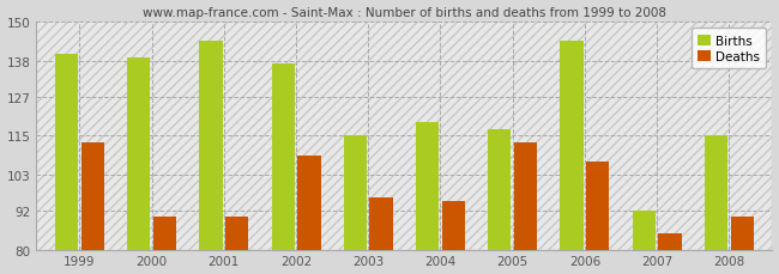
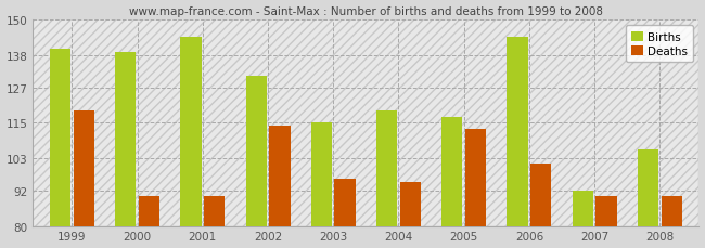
Deaths/1999: 113 -> 119
Births/2002: 137 -> 131
Deaths/2002: 109 -> 114
Deaths/2006: 107 -> 101
Deaths/2007: 85 -> 90
Births/2008: 115 -> 106
